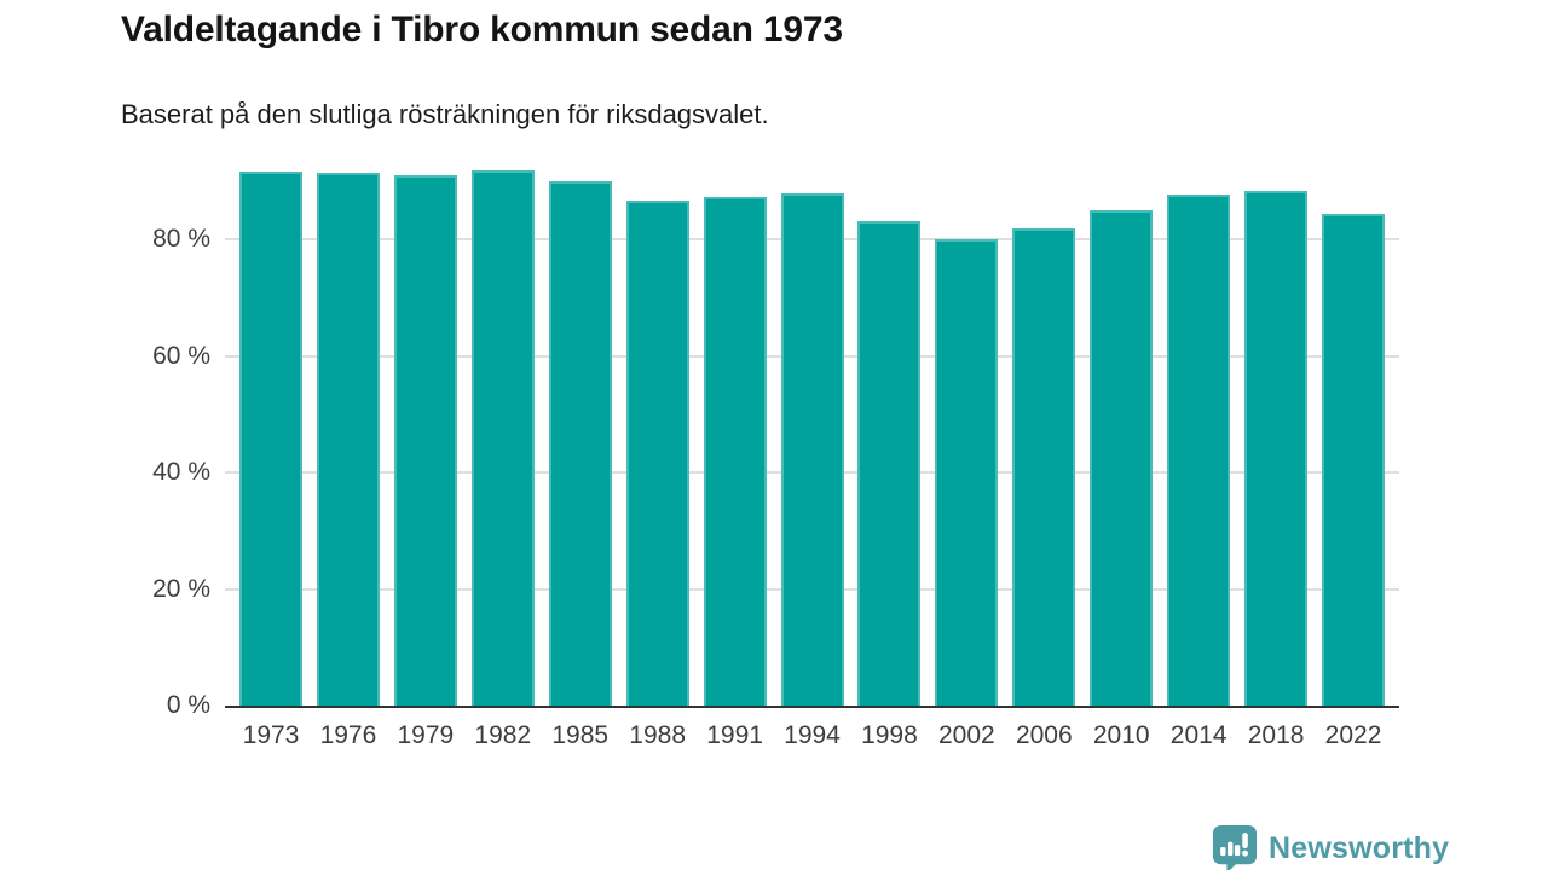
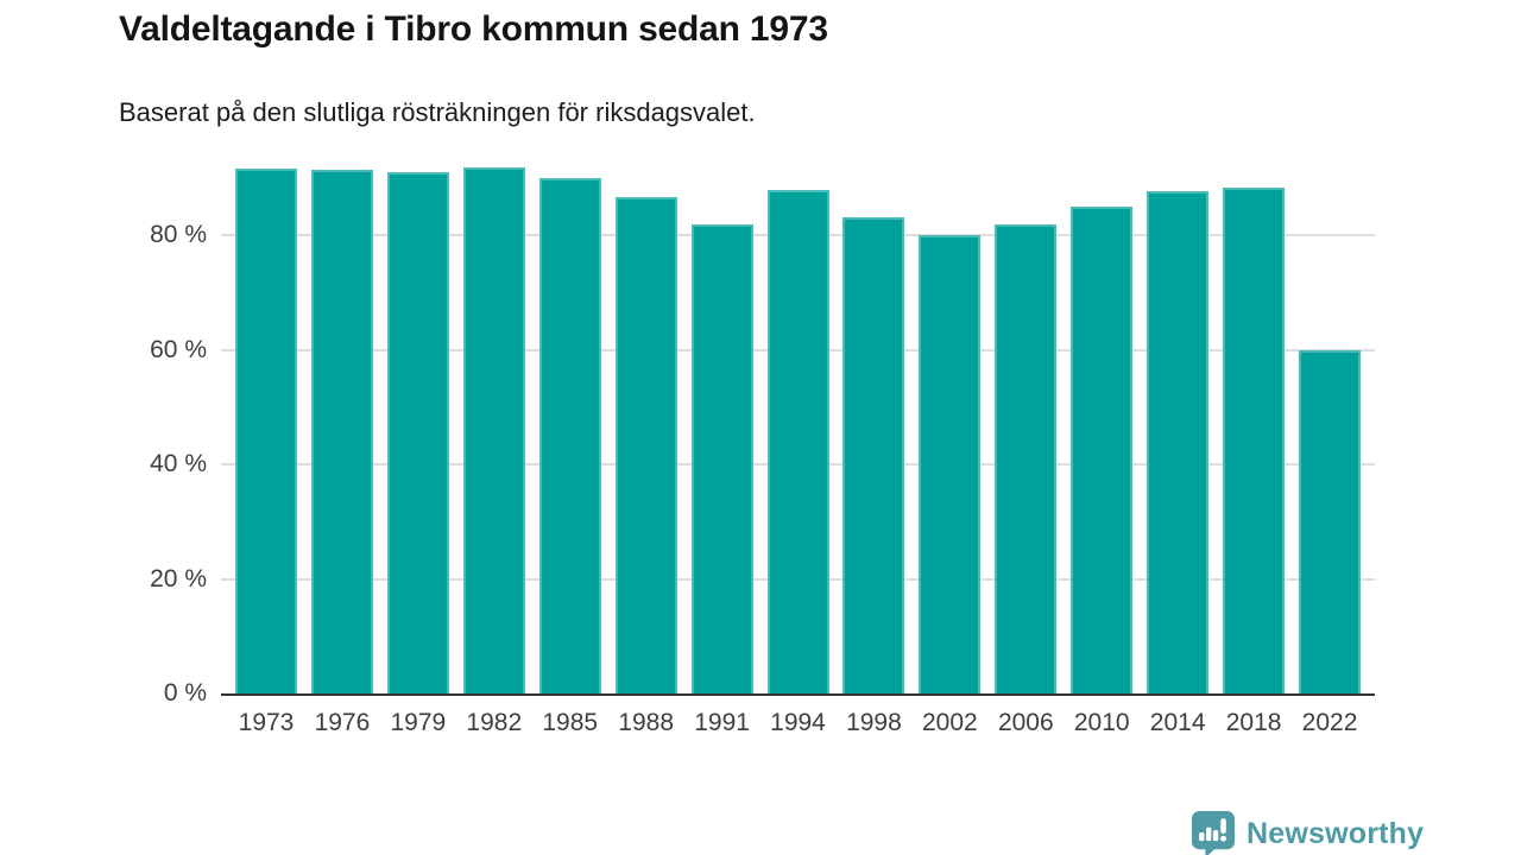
1991: 87% -> 82%
2022: 84% -> 60%
